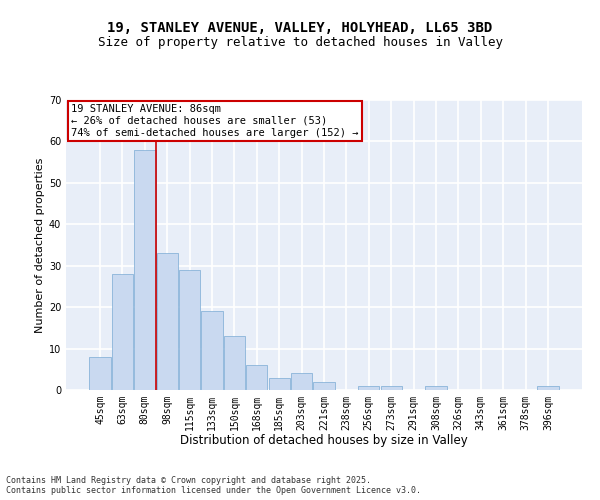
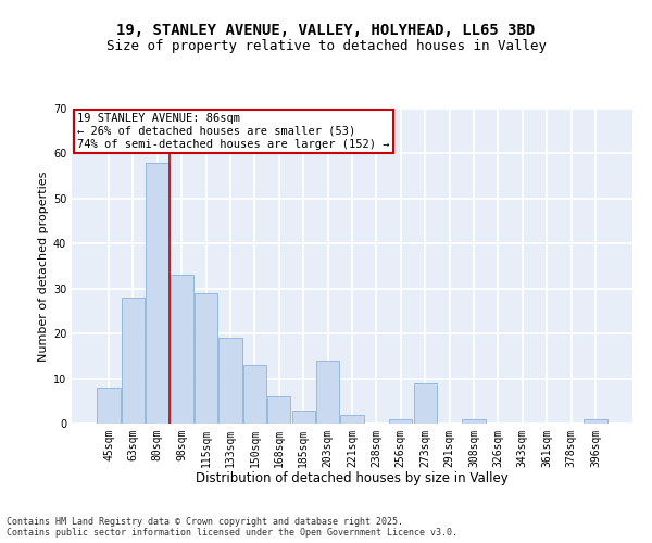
203sqm: 4 -> 14
273sqm: 1 -> 9
